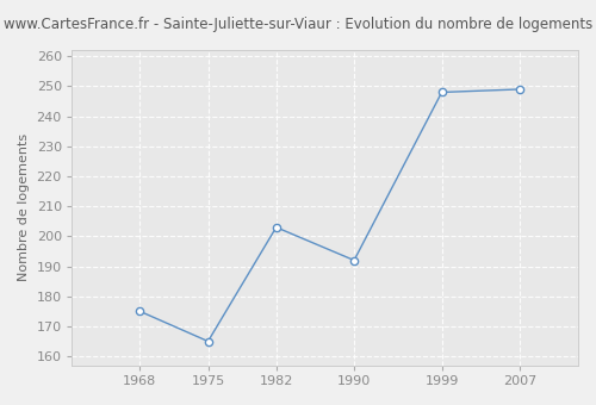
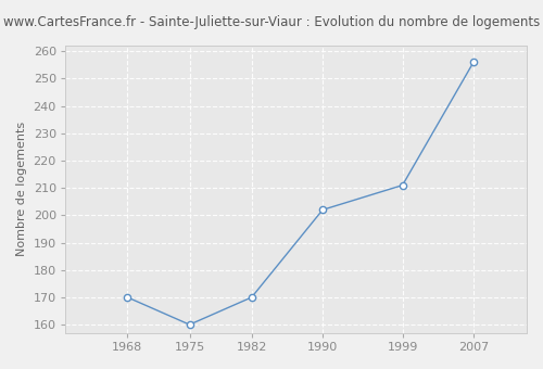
1968: 175 -> 170
1975: 165 -> 160
1982: 203 -> 170
1990: 192 -> 202
1999: 248 -> 211
2007: 249 -> 256
